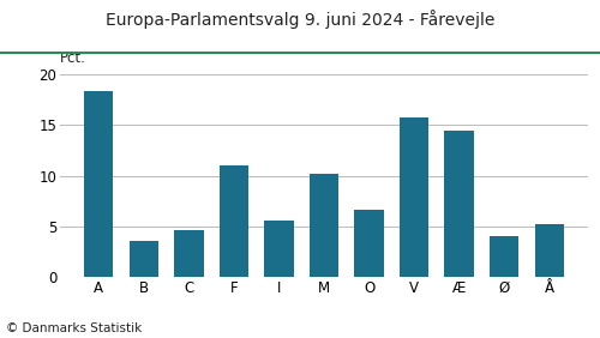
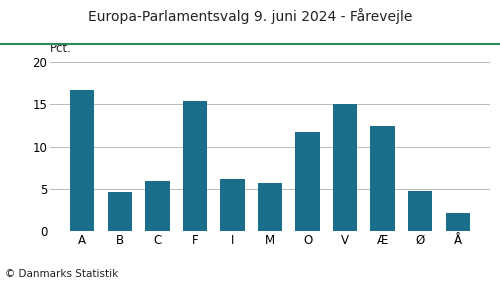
A: 18.4 -> 16.7
B: 3.6 -> 4.6
C: 4.6 -> 5.9
F: 11.0 -> 15.4
I: 5.6 -> 6.2
M: 10.2 -> 5.7
O: 6.6 -> 11.7
V: 15.8 -> 15.0
Æ: 14.4 -> 12.4
Ø: 4.0 -> 4.7
Å: 5.2 -> 2.1
